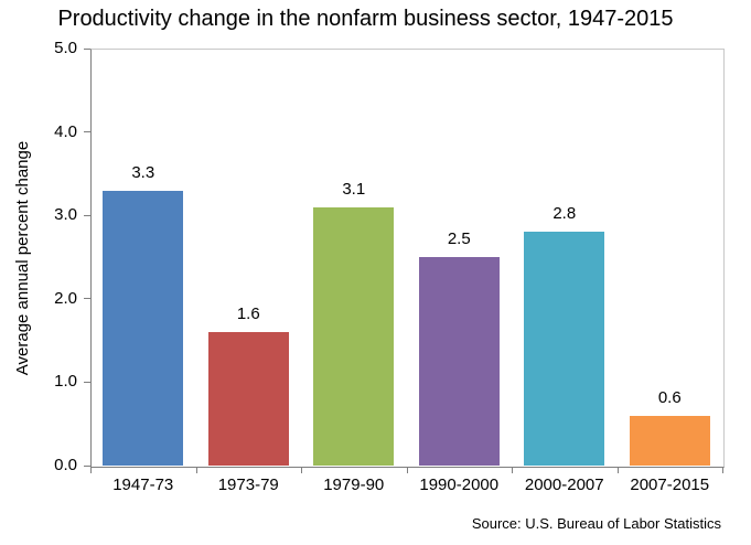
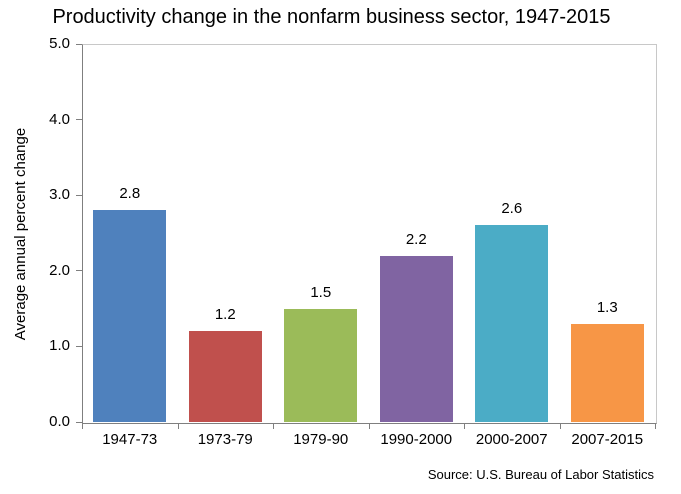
1947-73: 3.3 -> 2.8
1973-79: 1.6 -> 1.2
1979-90: 3.1 -> 1.5
1990-2000: 2.5 -> 2.2
2000-2007: 2.8 -> 2.6
2007-2015: 0.6 -> 1.3
